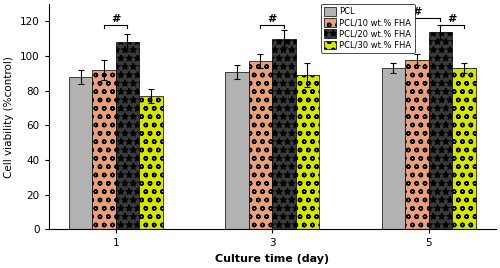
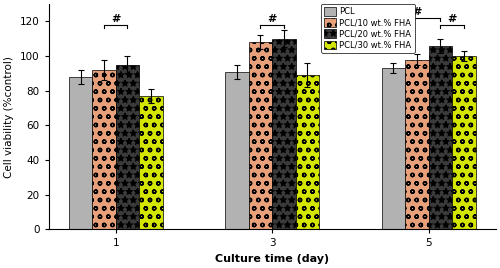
PCL/20 wt.% FHA/1: 108 -> 95
PCL/10 wt.% FHA/3: 97 -> 108
PCL/20 wt.% FHA/5: 114 -> 106
PCL/30 wt.% FHA/5: 93 -> 100
